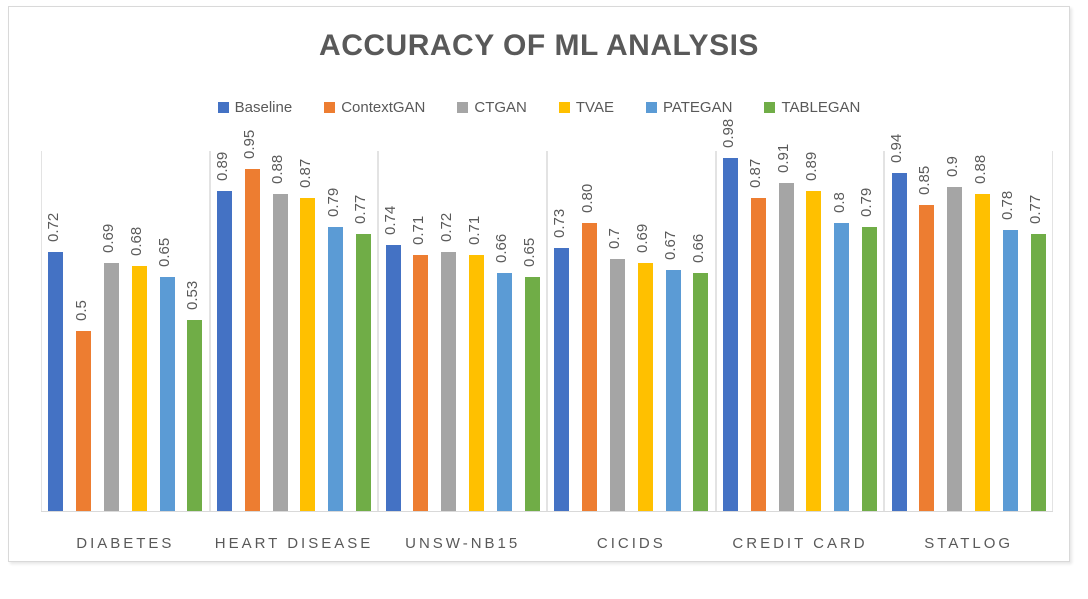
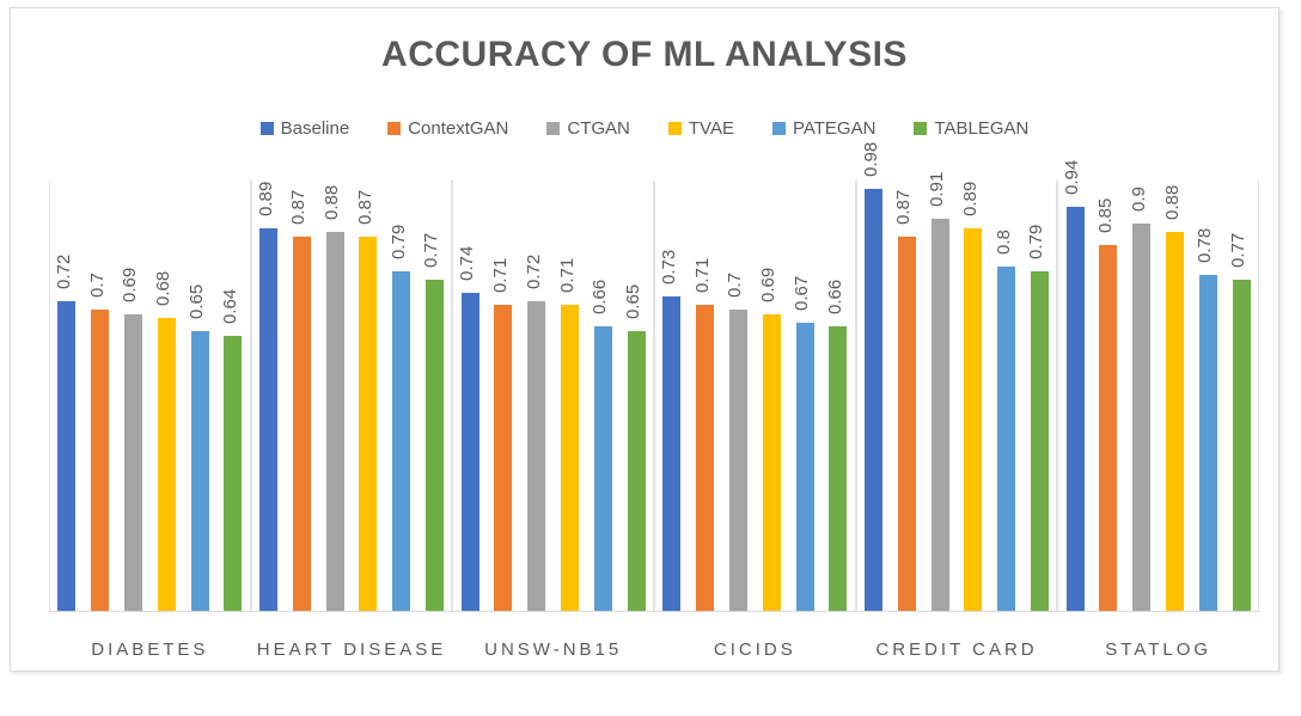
ContextGAN/DIABETES: 0.5 -> 0.7
TABLEGAN/DIABETES: 0.53 -> 0.64
ContextGAN/HEART DISEASE: 0.95 -> 0.87
ContextGAN/CICIDS: 0.80 -> 0.71
